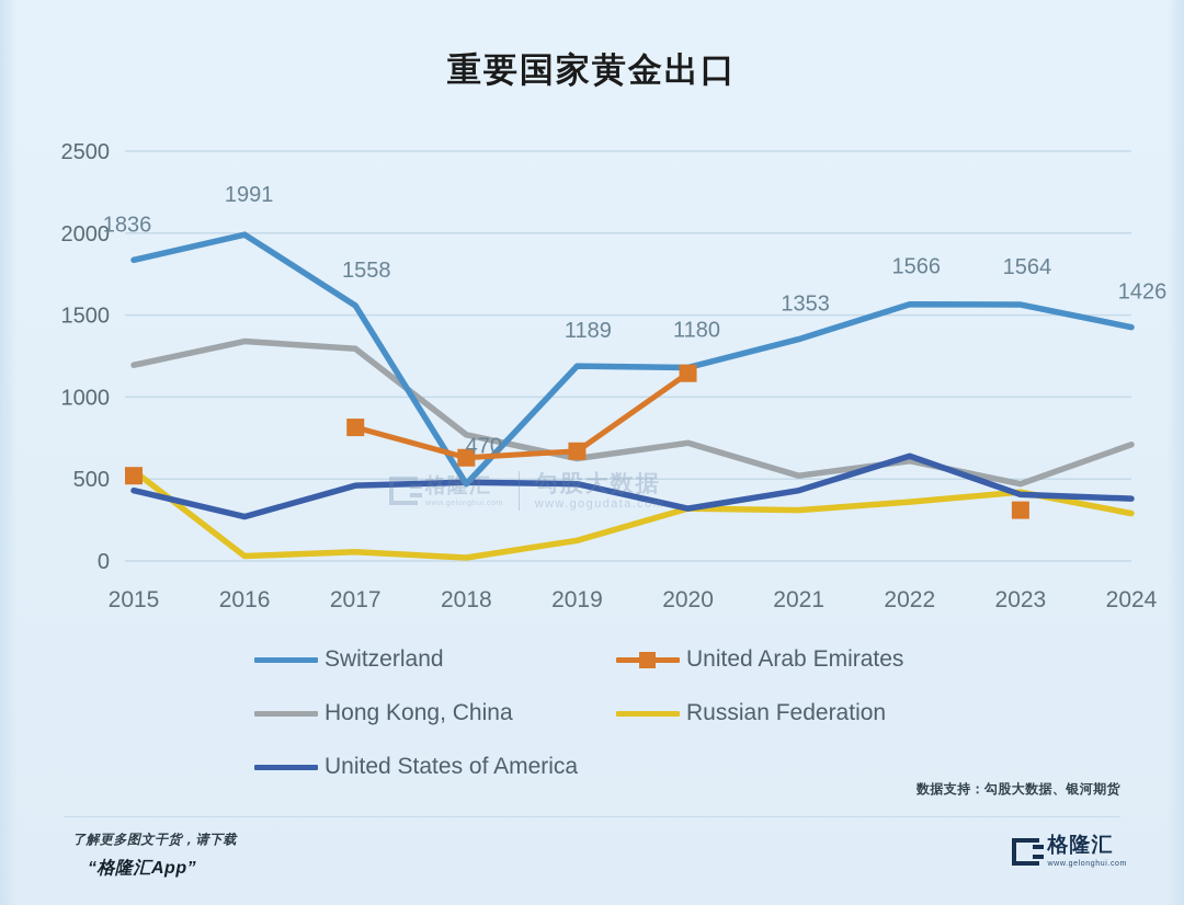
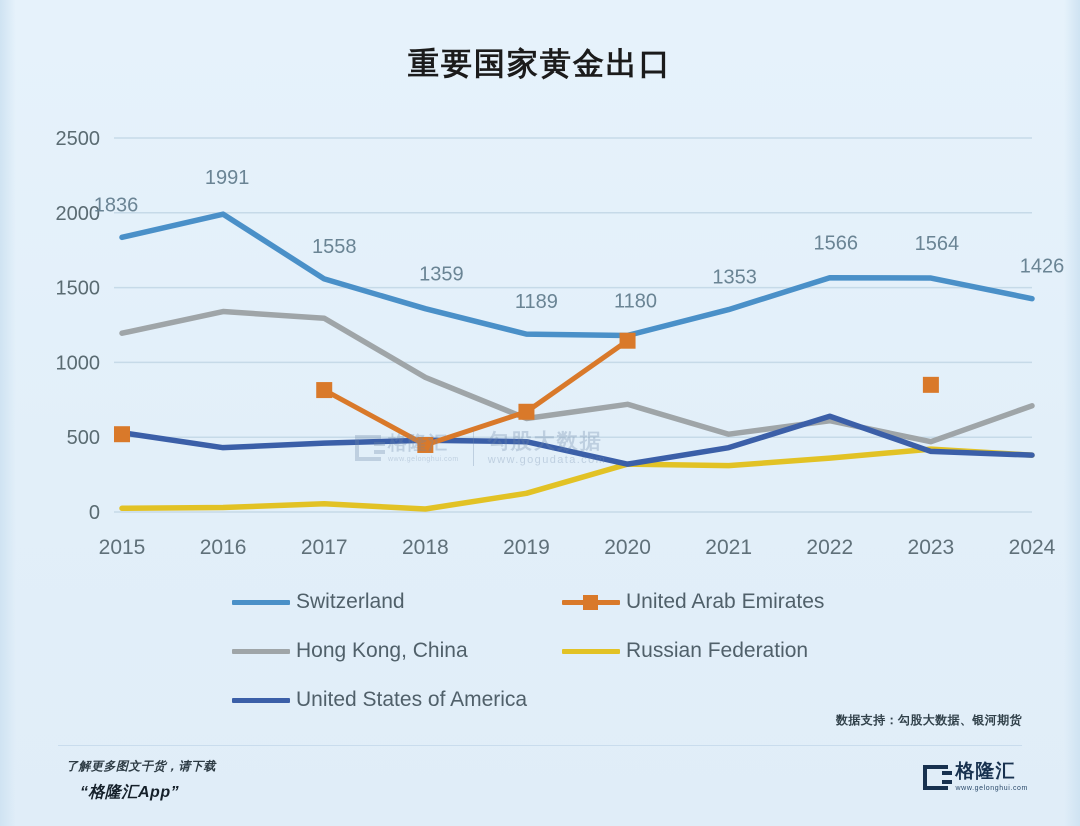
Russian Federation/2015: 550 -> 20
United States of America/2015: 430 -> 530
United States of America/2016: 270 -> 430
Switzerland/2018: 470 -> 1359
United Arab Emirates/2018: 630 -> 450
Hong Kong, China/2018: 770 -> 900
United Arab Emirates/2023: 310 -> 850
Russian Federation/2024: 290 -> 380
